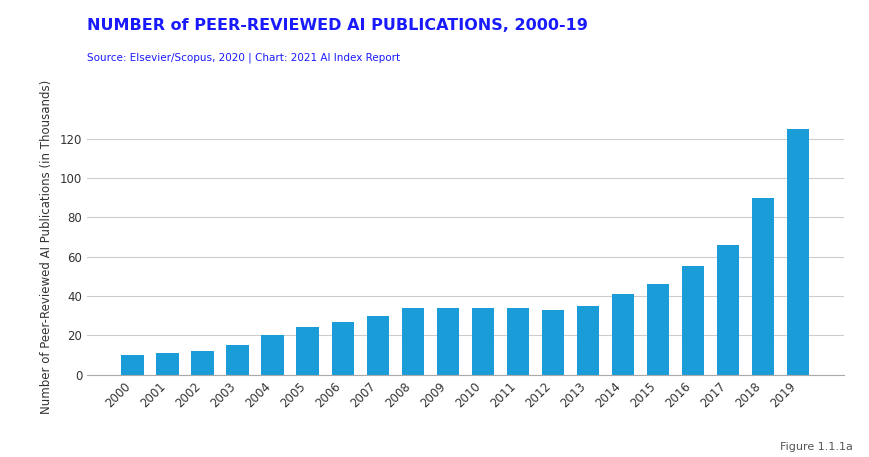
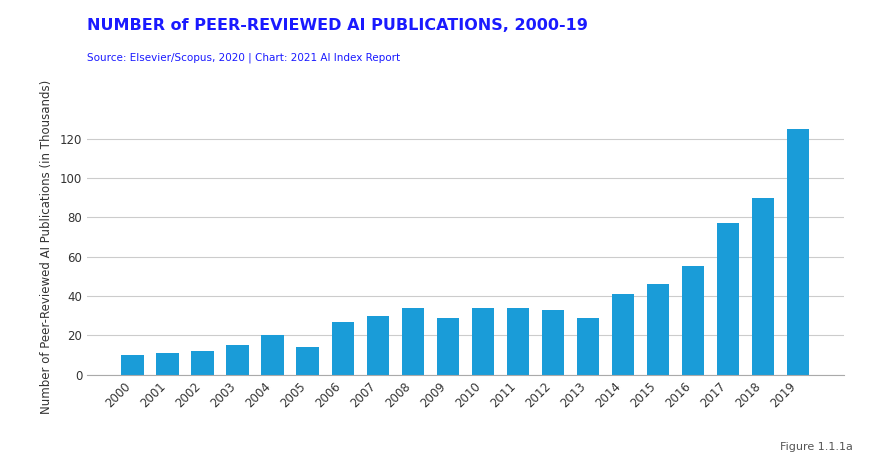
2005: 24 -> 14
2009: 34 -> 29
2013: 35 -> 29
2017: 66 -> 77
